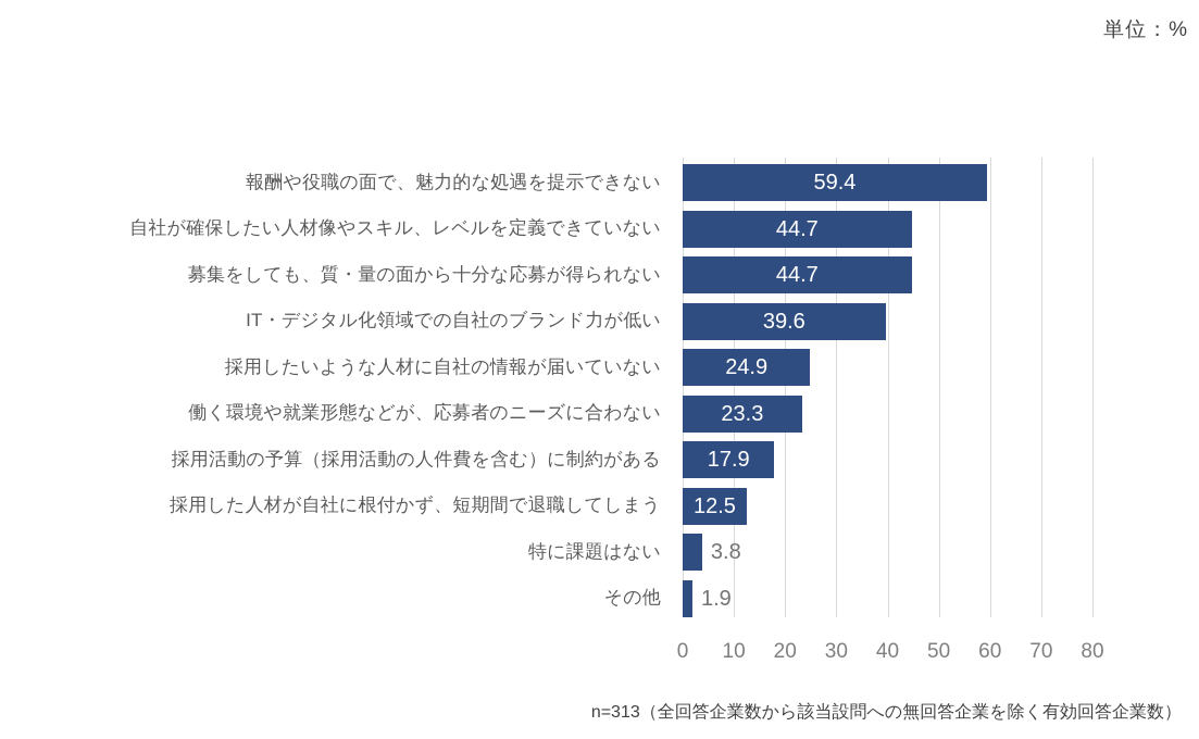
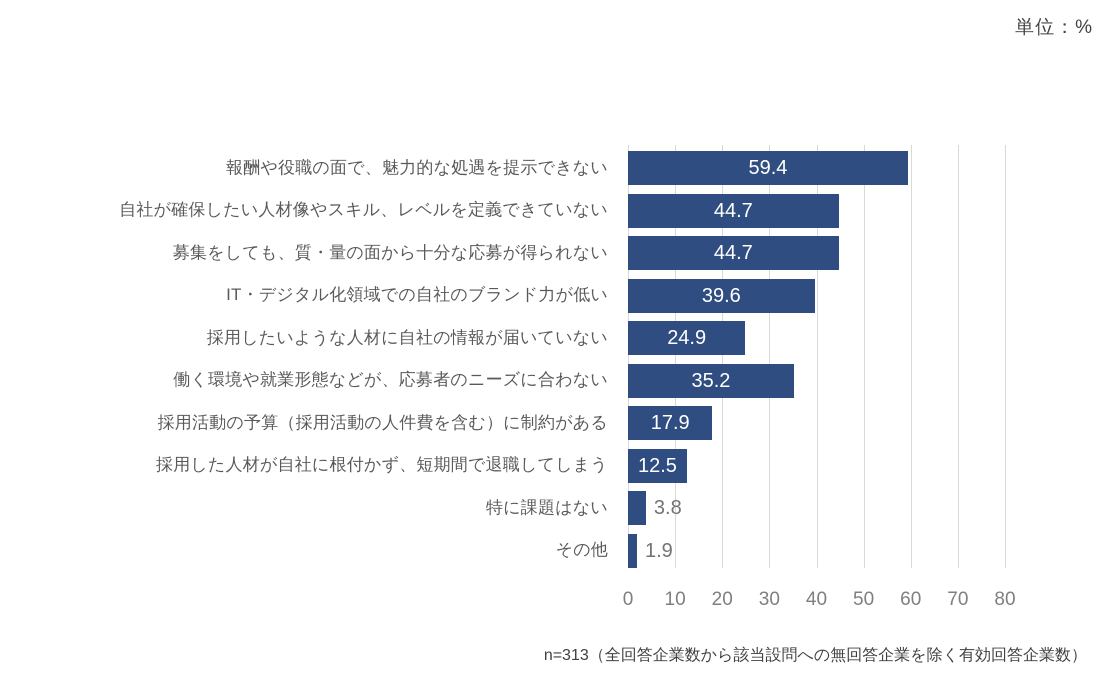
働く環境や就業形態などが、応募者のニーズに合わない: 23.3 -> 35.2
